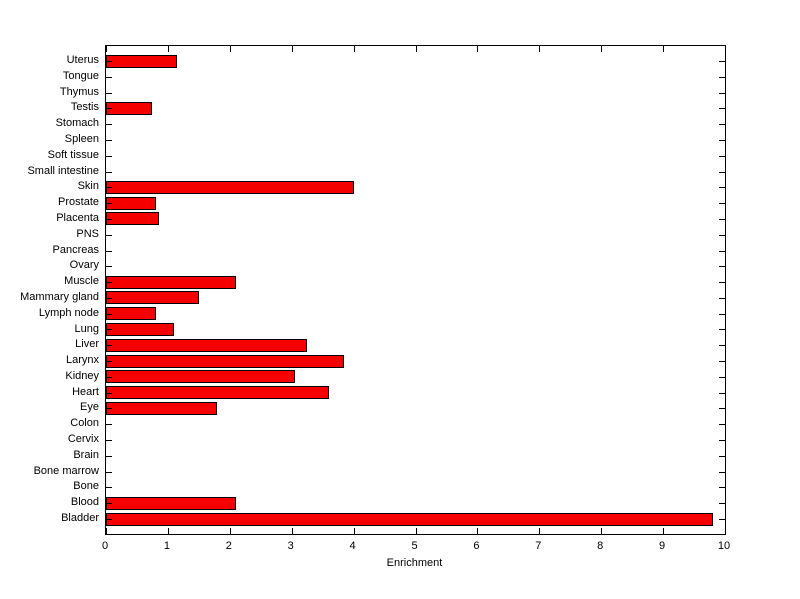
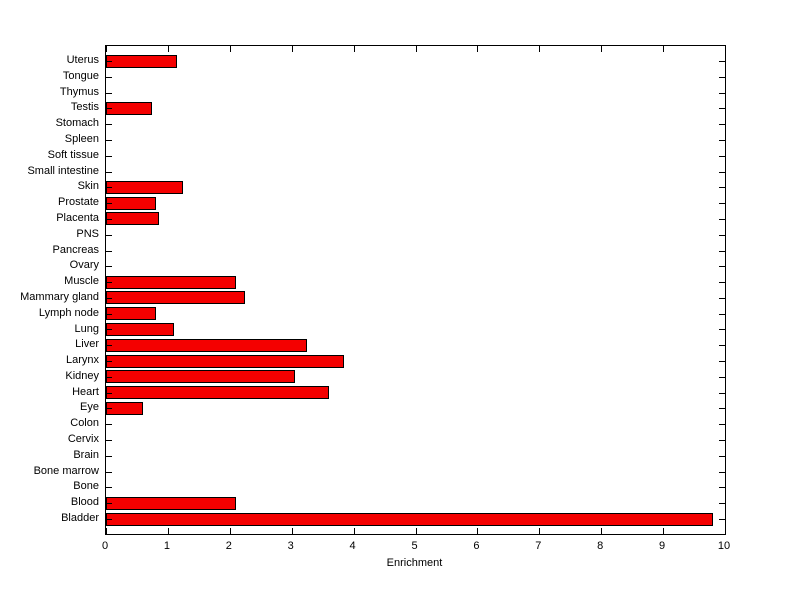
Skin: 4.0 -> 1.2
Mammary gland: 1.5 -> 2.2
Eye: 1.8 -> 0.6
